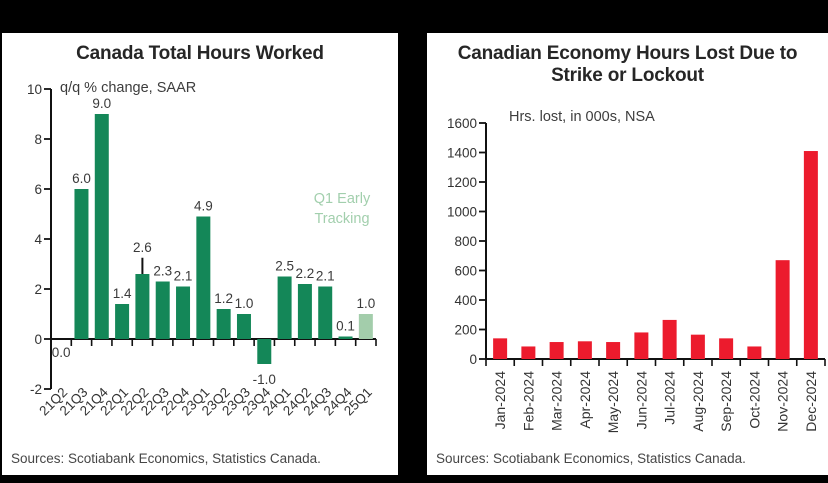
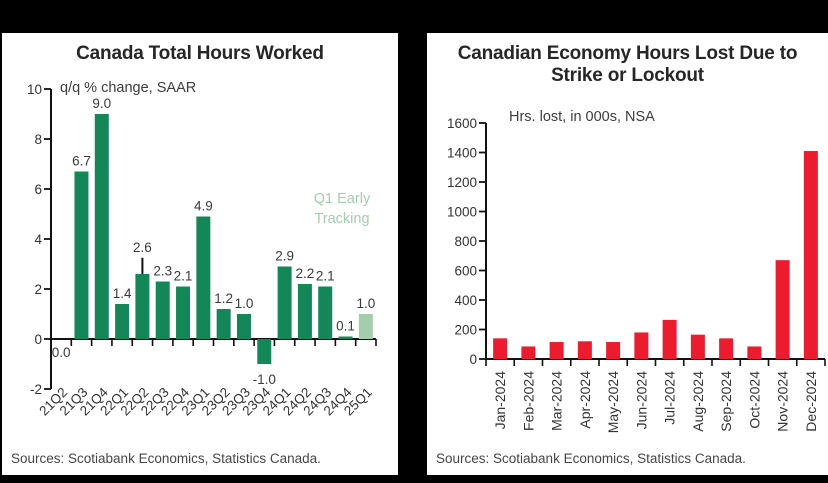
Canada Total Hours Worked/21Q3: 6.0 -> 6.7
Canada Total Hours Worked/24Q1: 2.5 -> 2.9
